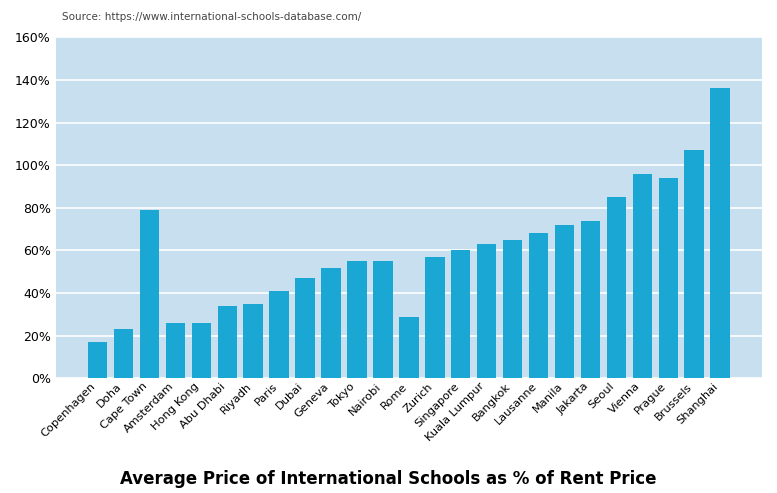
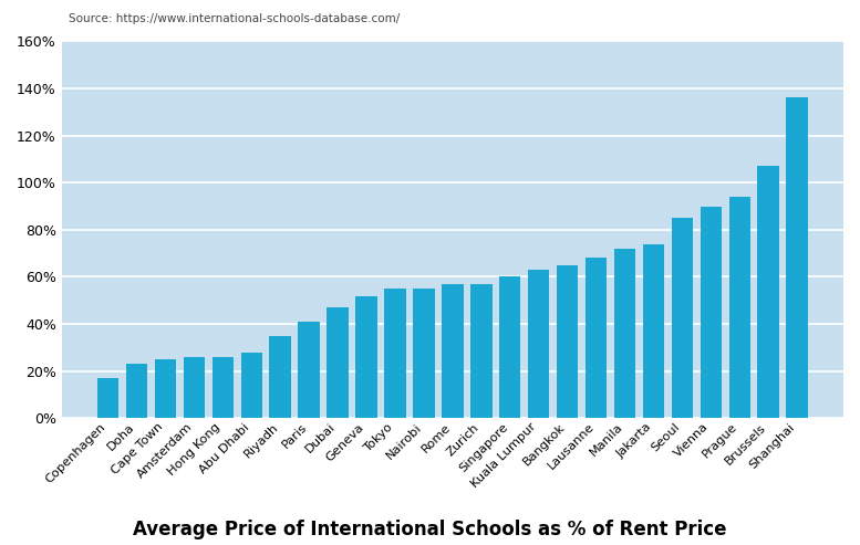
Cape Town: 79% -> 25%
Abu Dhabi: 34% -> 28%
Rome: 29% -> 57%
Vienna: 96% -> 90%
